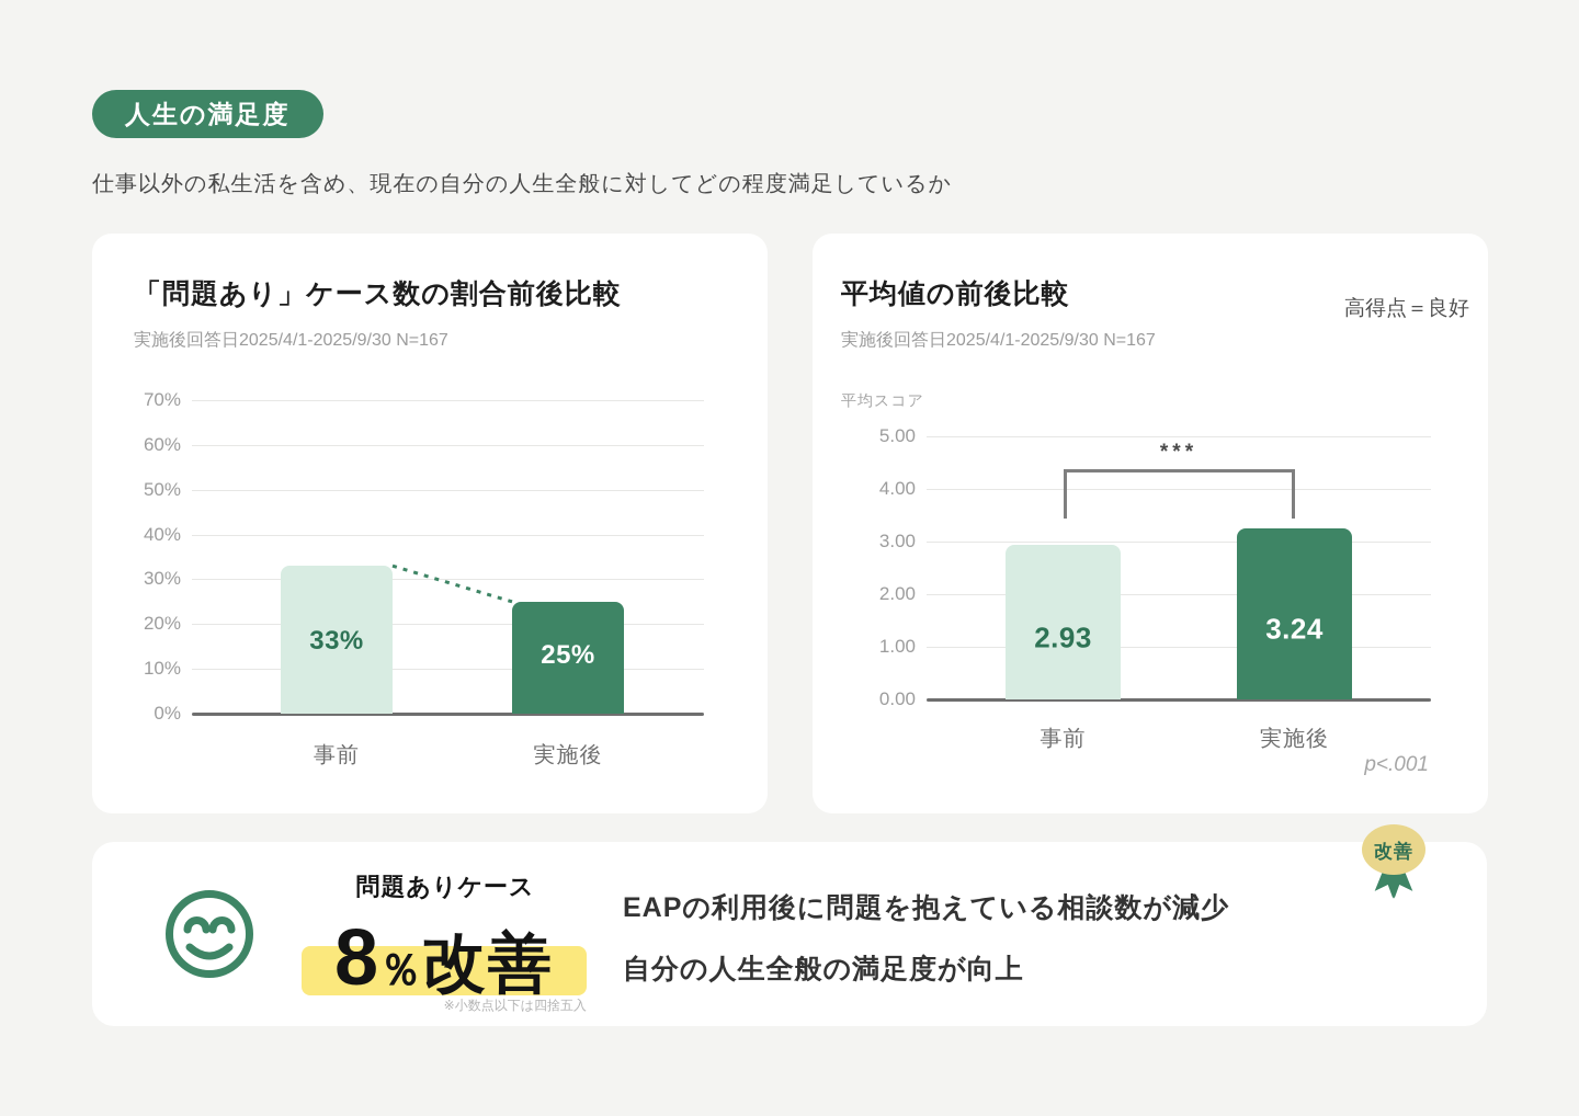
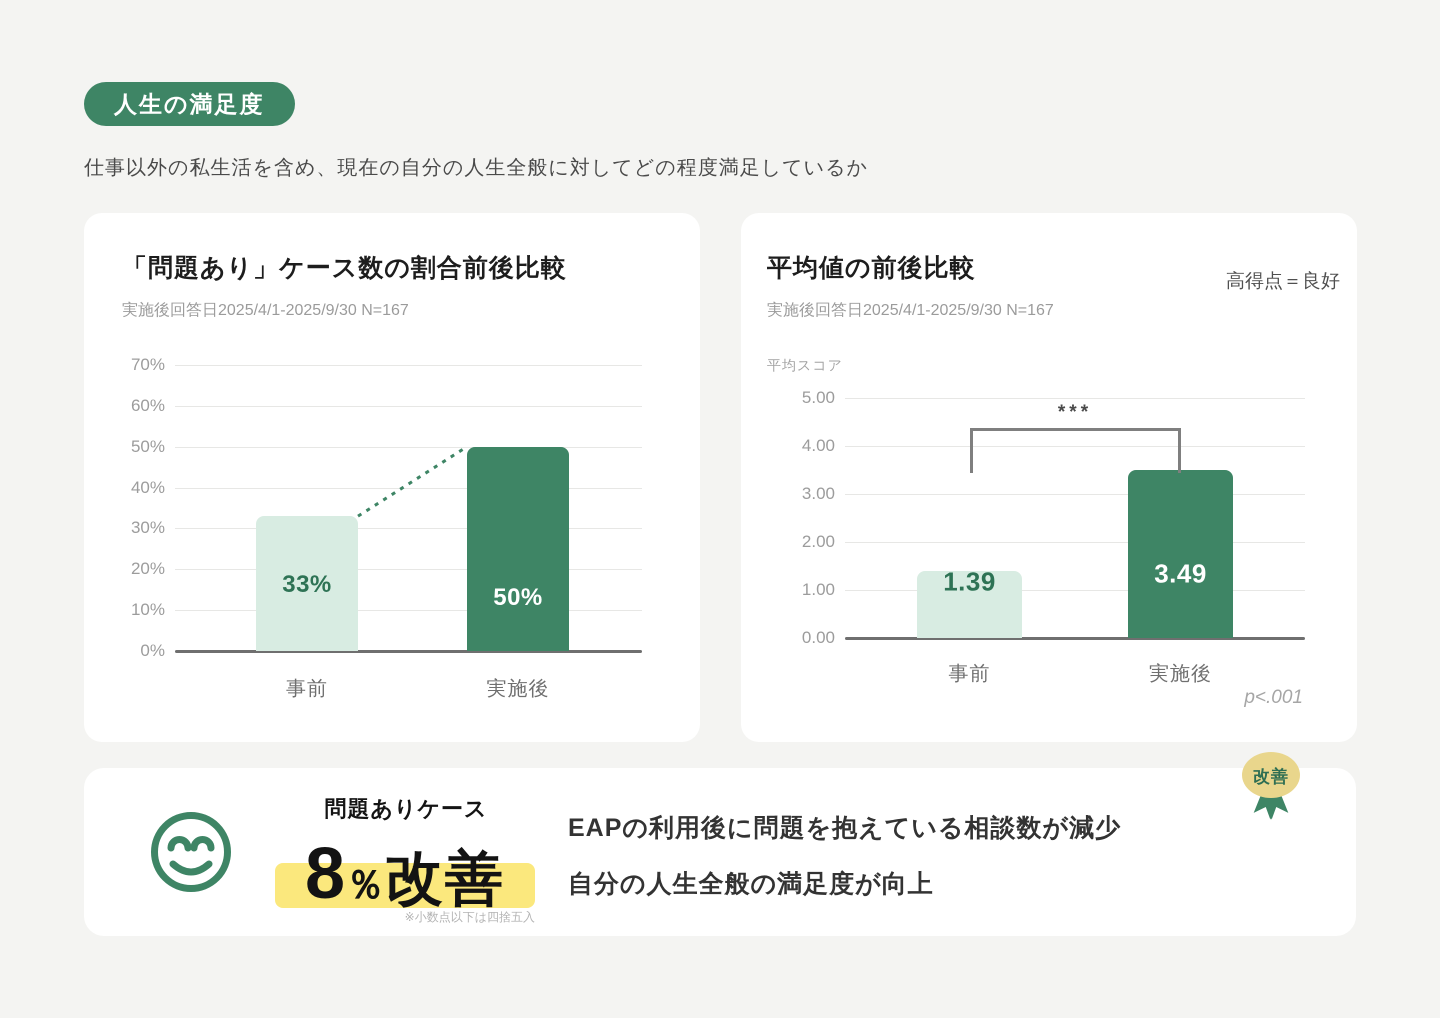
「問題あり」ケース数の割合前後比較/実施後: 25% -> 50%
平均値の前後比較/事前: 2.93 -> 1.39
平均値の前後比較/実施後: 3.24 -> 3.49
